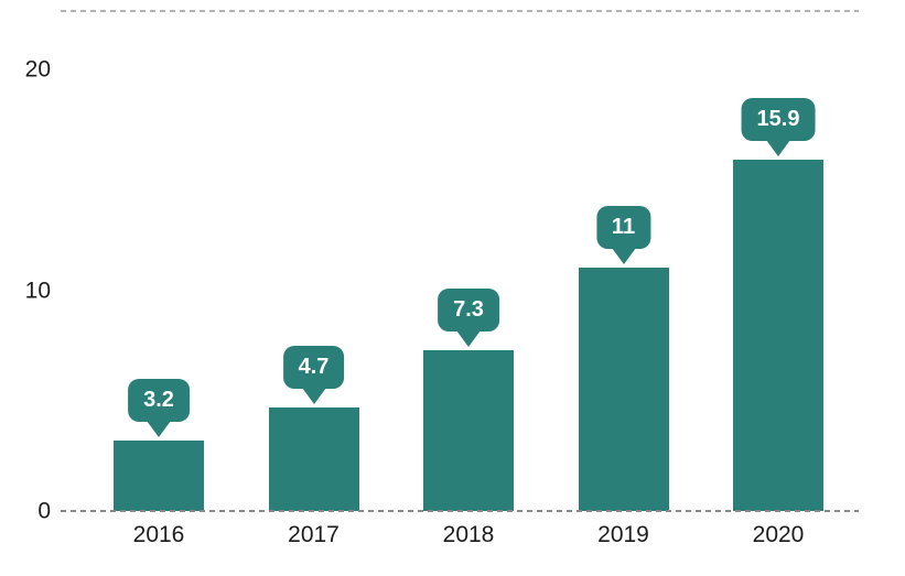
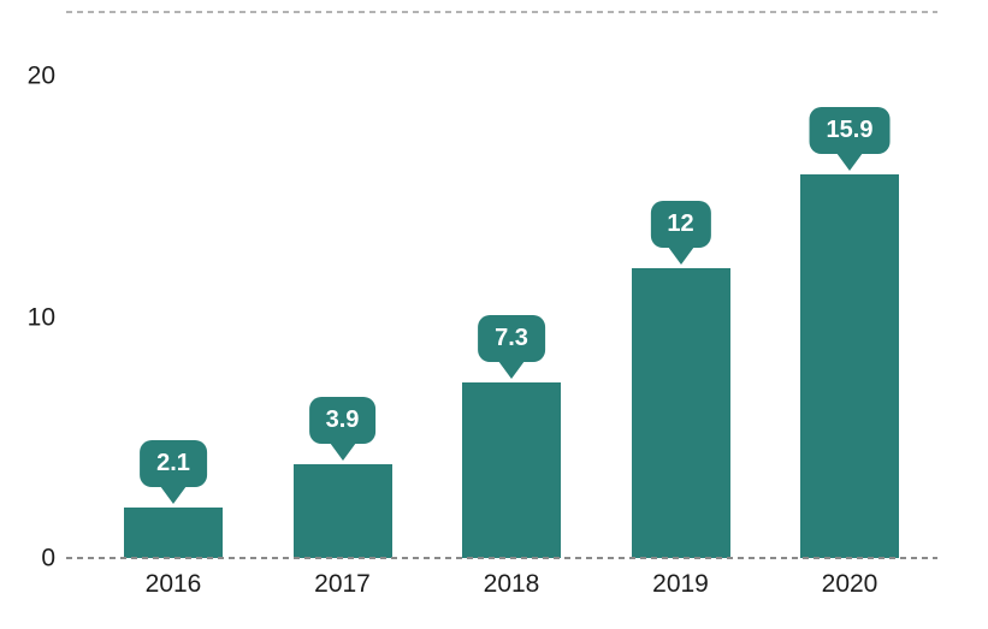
2016: 3.2 -> 2.1
2017: 4.7 -> 3.9
2019: 11 -> 12
